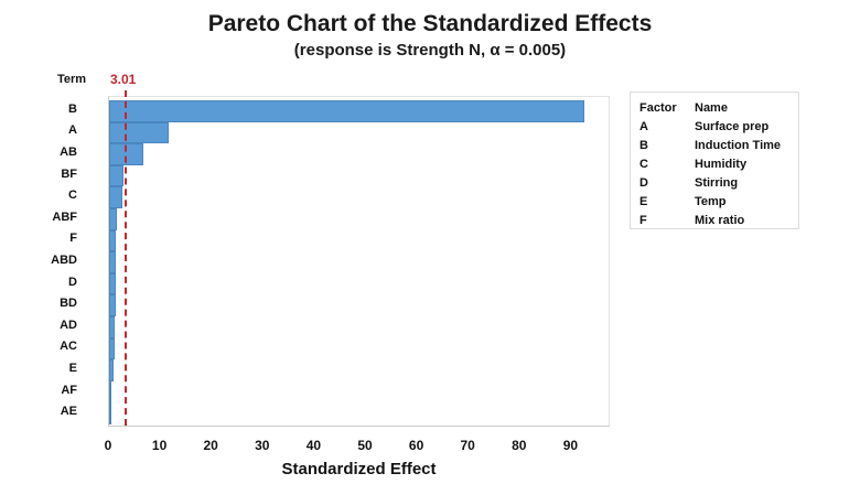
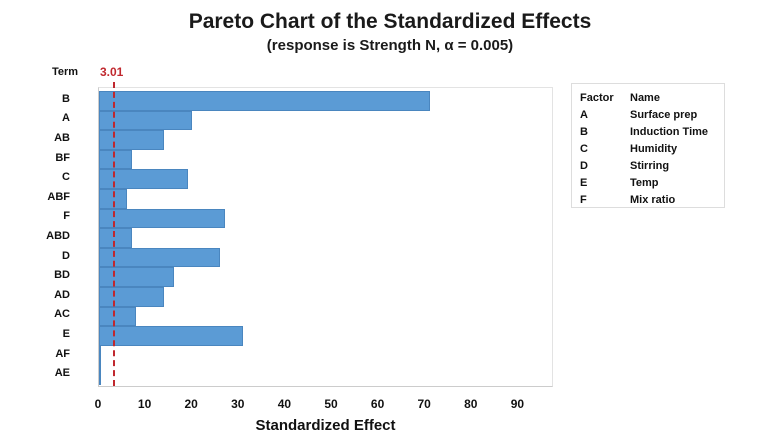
B: 92 -> 71
A: 12 -> 20
AB: 7 -> 14
BF: 3 -> 7
C: 3 -> 19
ABF: 2 -> 6
F: 1 -> 27
ABD: 1 -> 7
D: 1 -> 26
BD: 1 -> 16
AD: 1 -> 14
AC: 1 -> 8
E: 1 -> 31
